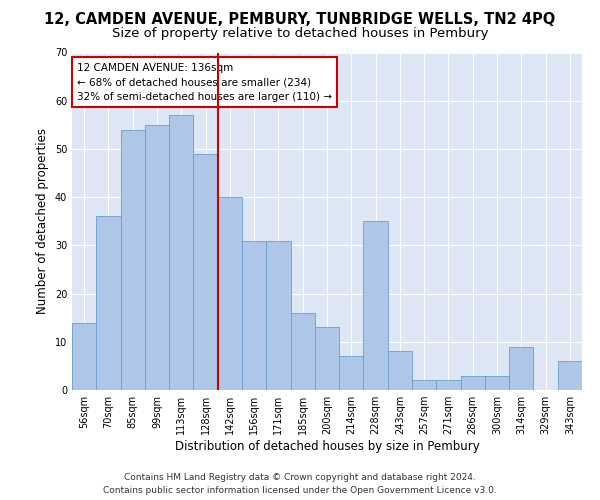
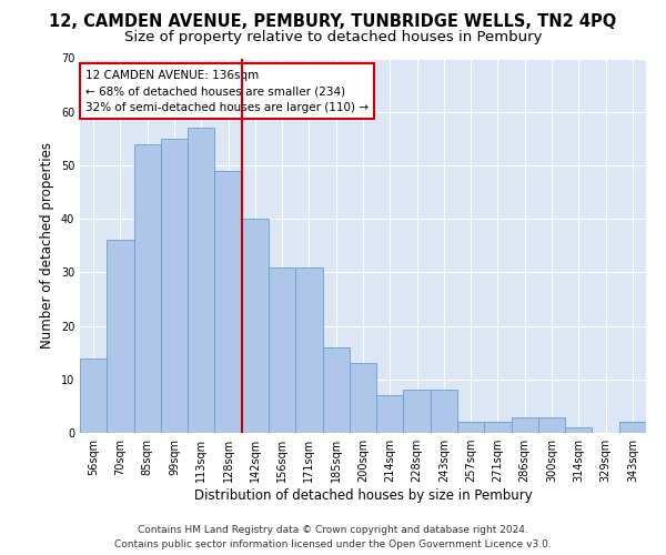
228sqm: 35 -> 8
314sqm: 9 -> 1
343sqm: 6 -> 2
